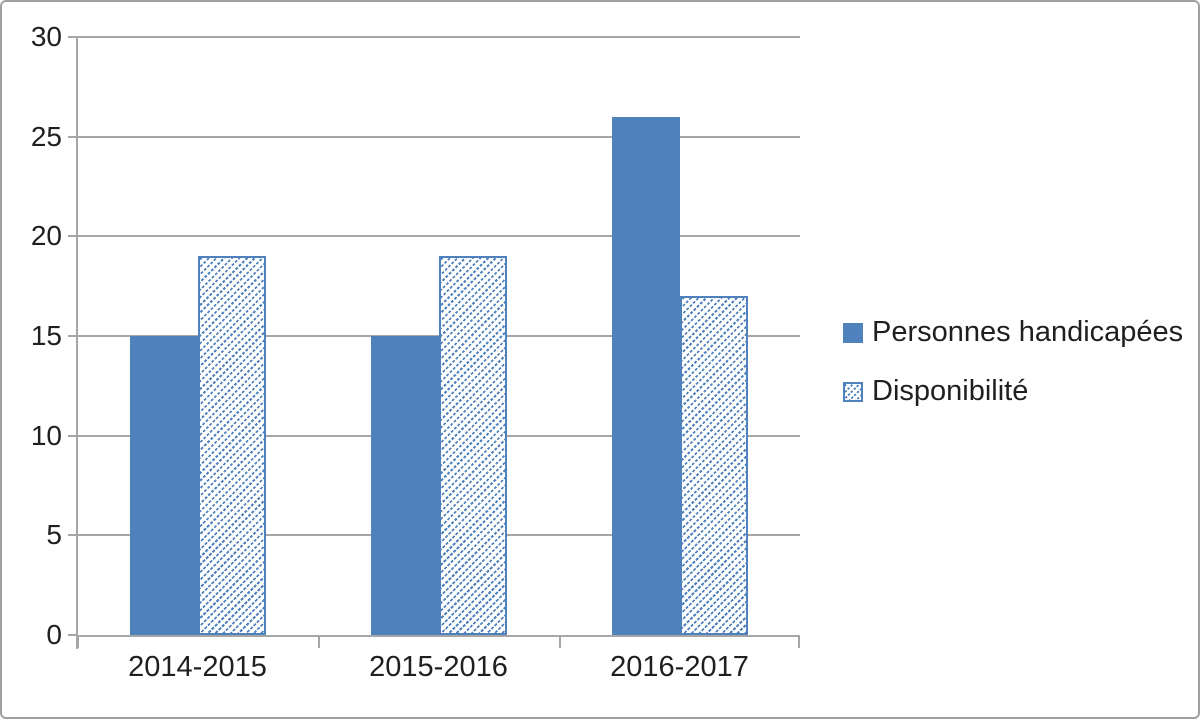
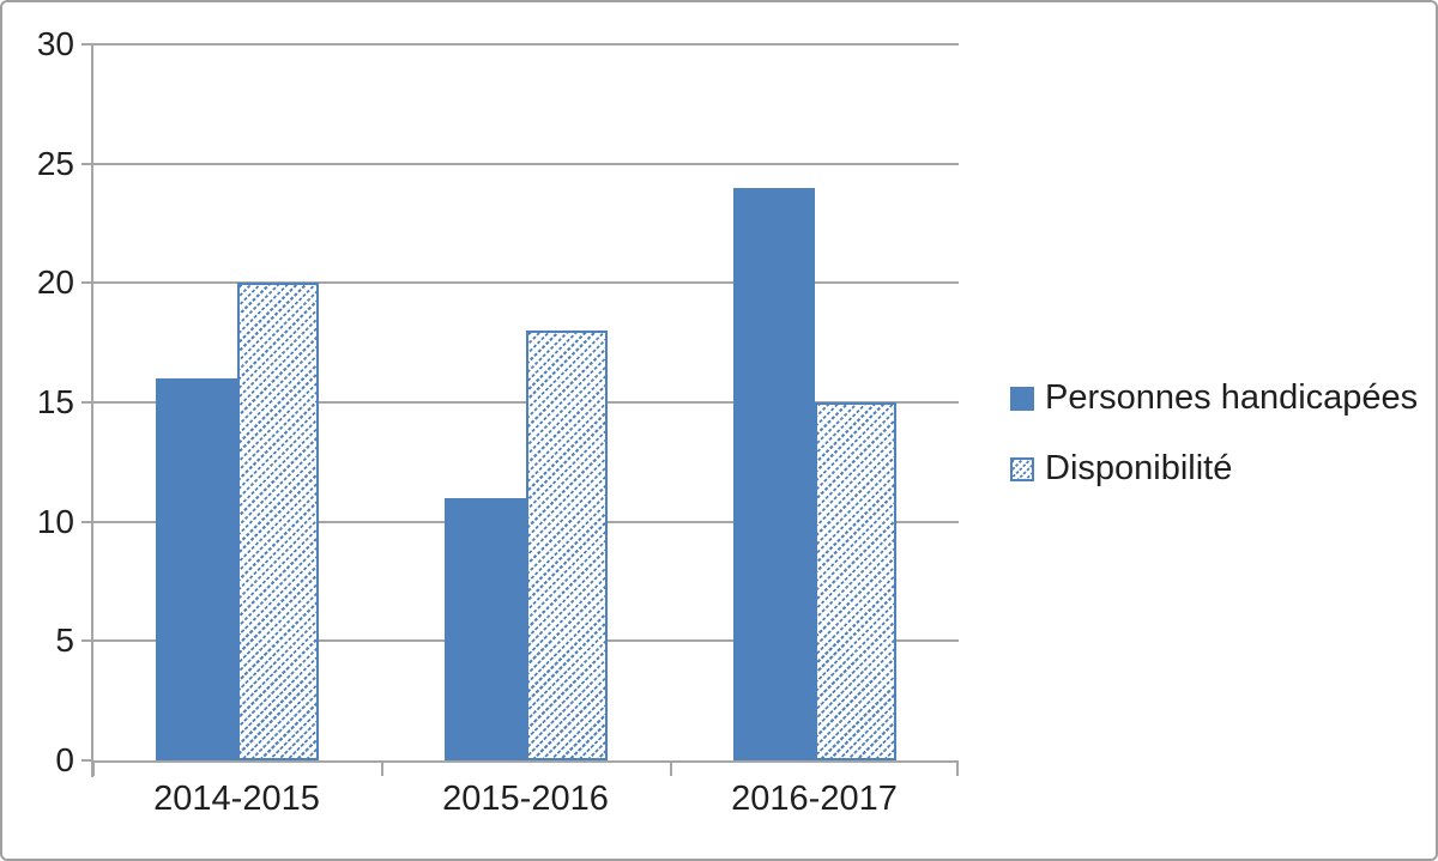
Personnes handicapées/2014-2015: 15 -> 16
Disponibilité/2014-2015: 19 -> 20
Personnes handicapées/2015-2016: 15 -> 11
Disponibilité/2015-2016: 19 -> 18
Personnes handicapées/2016-2017: 26 -> 24
Disponibilité/2016-2017: 17 -> 15
